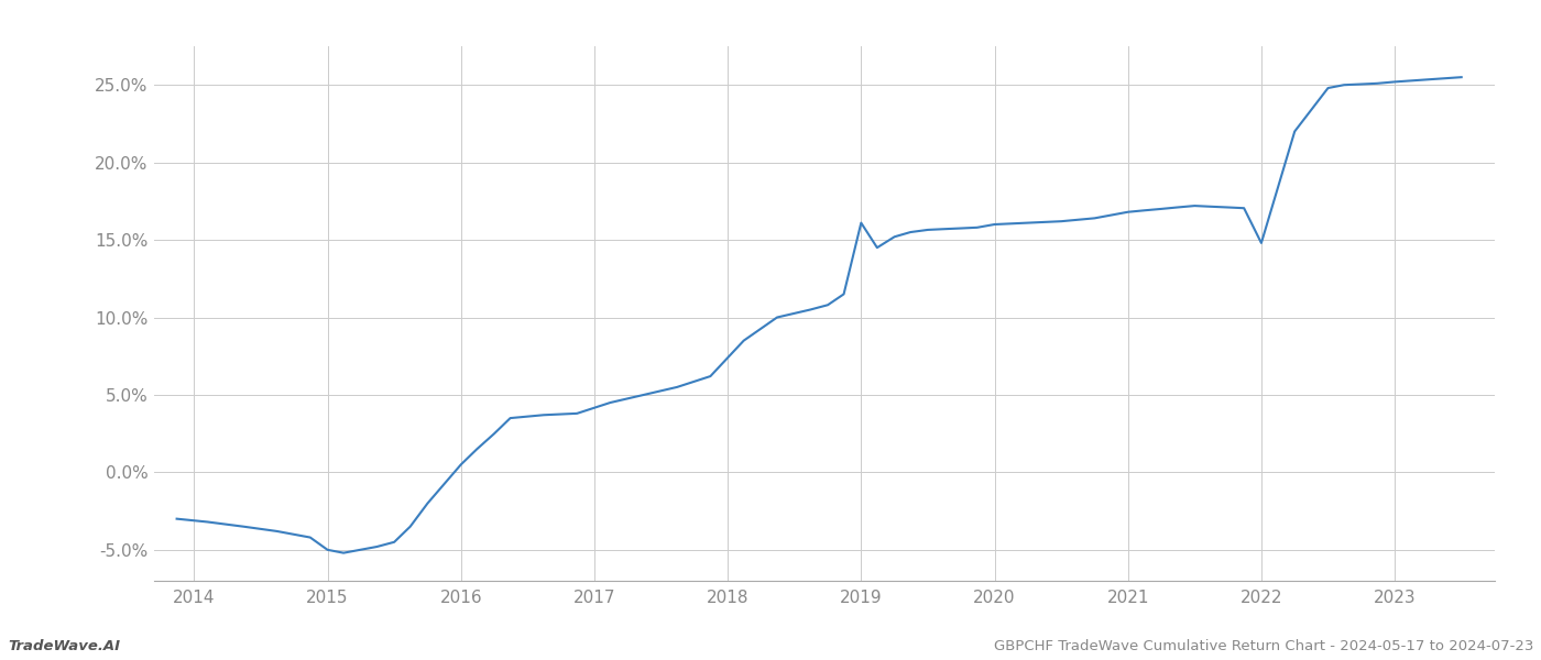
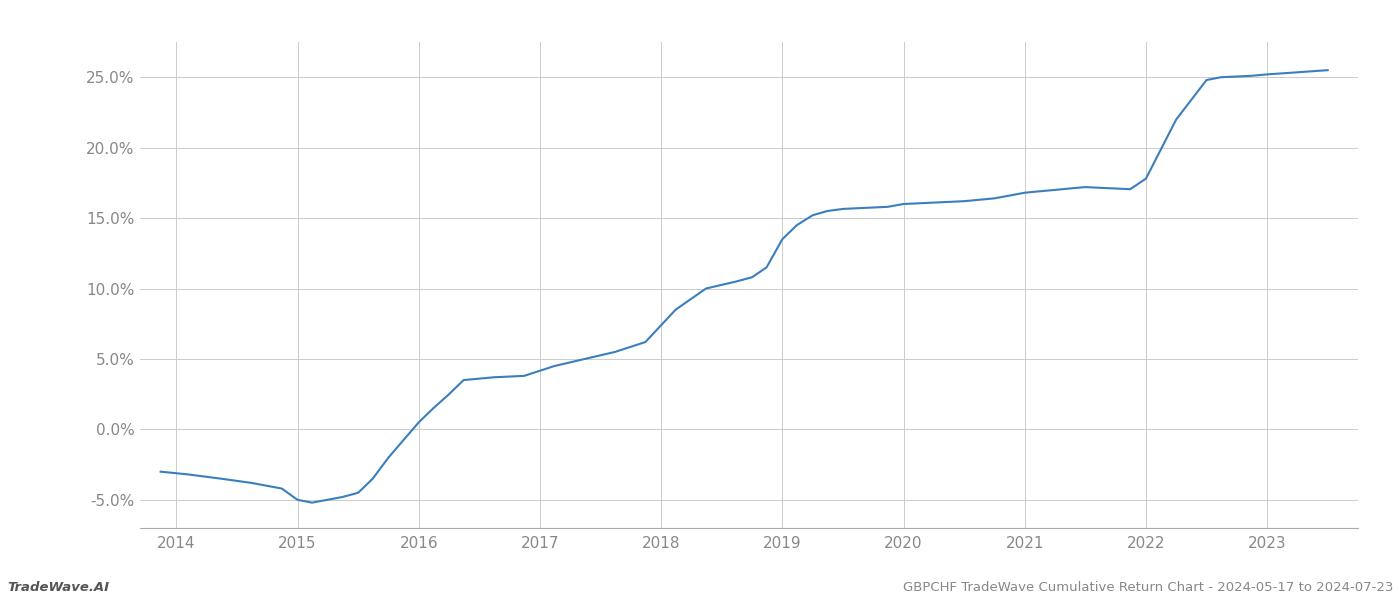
2019: 16.1% -> 13.5%
2022: 14.8% -> 17.8%
